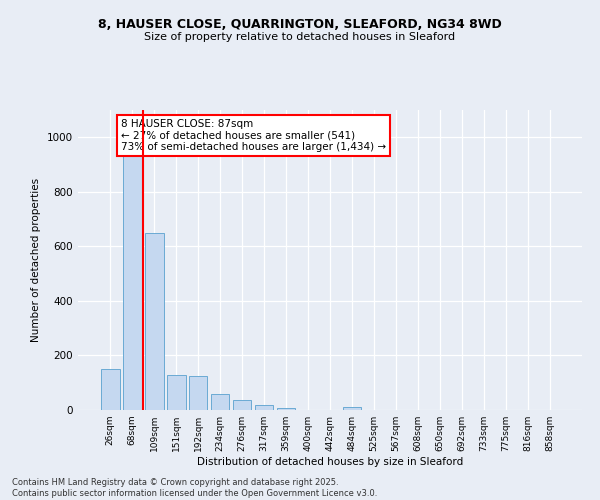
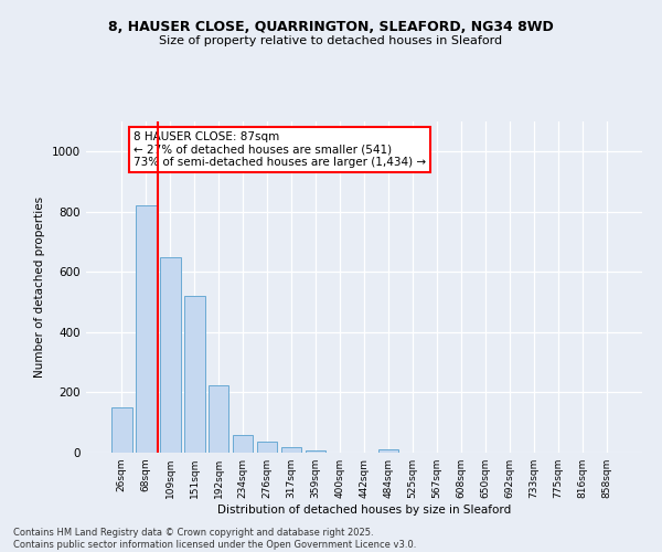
68sqm: 930 -> 820
151sqm: 130 -> 520
192sqm: 125 -> 225
